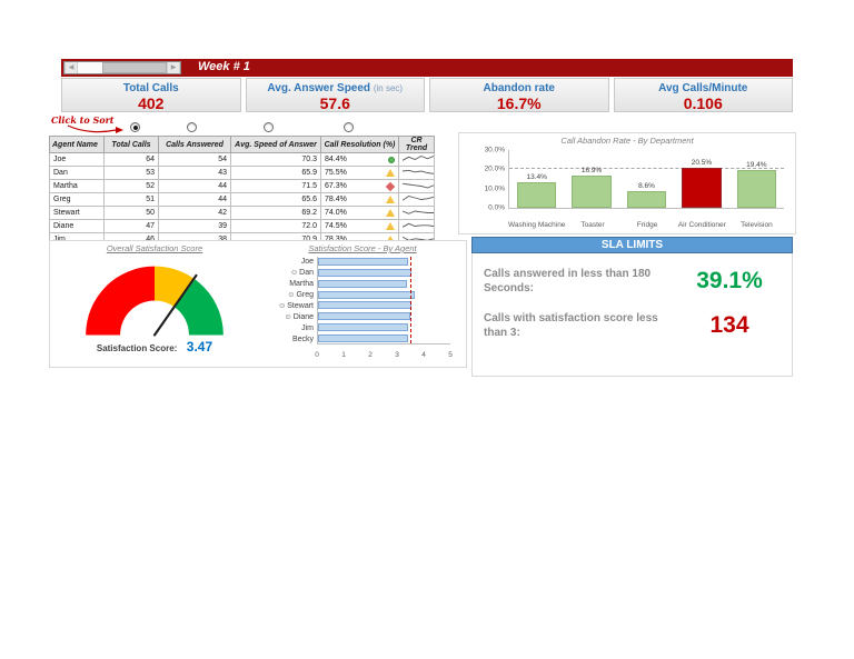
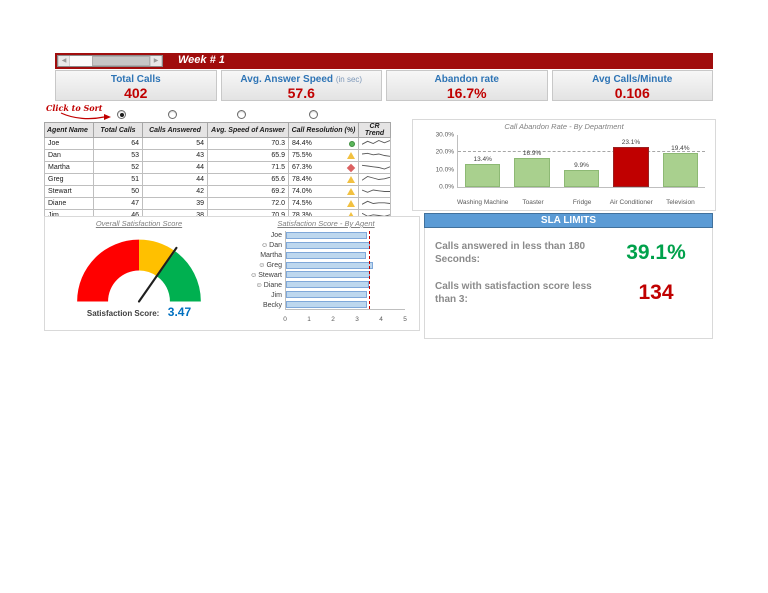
Call Abandon Rate - By Department/Fridge: 8.6% -> 9.9%
Call Abandon Rate - By Department/Air Conditioner: 20.5% -> 23.1%
